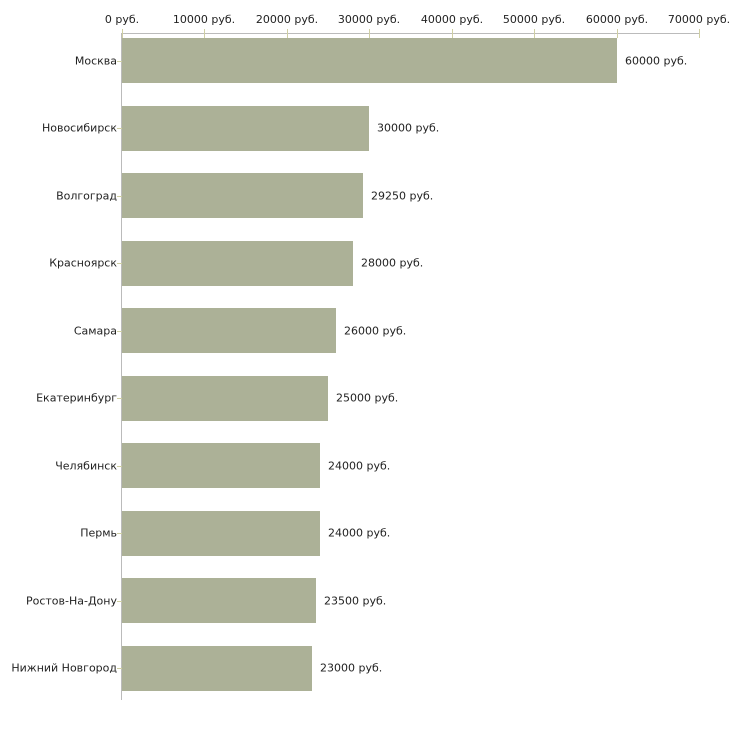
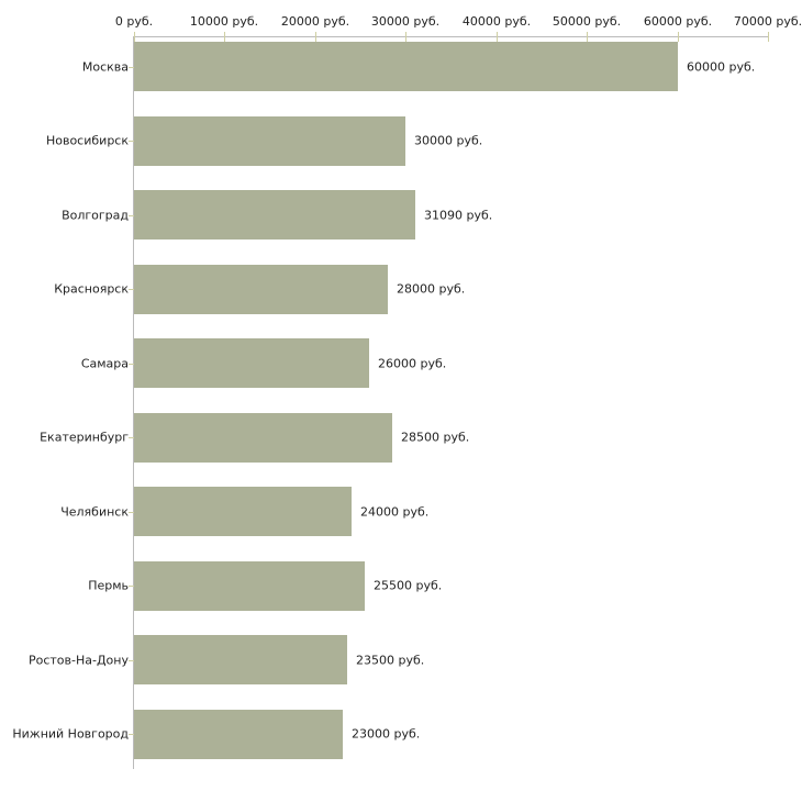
Волгоград: 29250 -> 31090
Екатеринбург: 25000 -> 28500
Пермь: 24000 -> 25500
